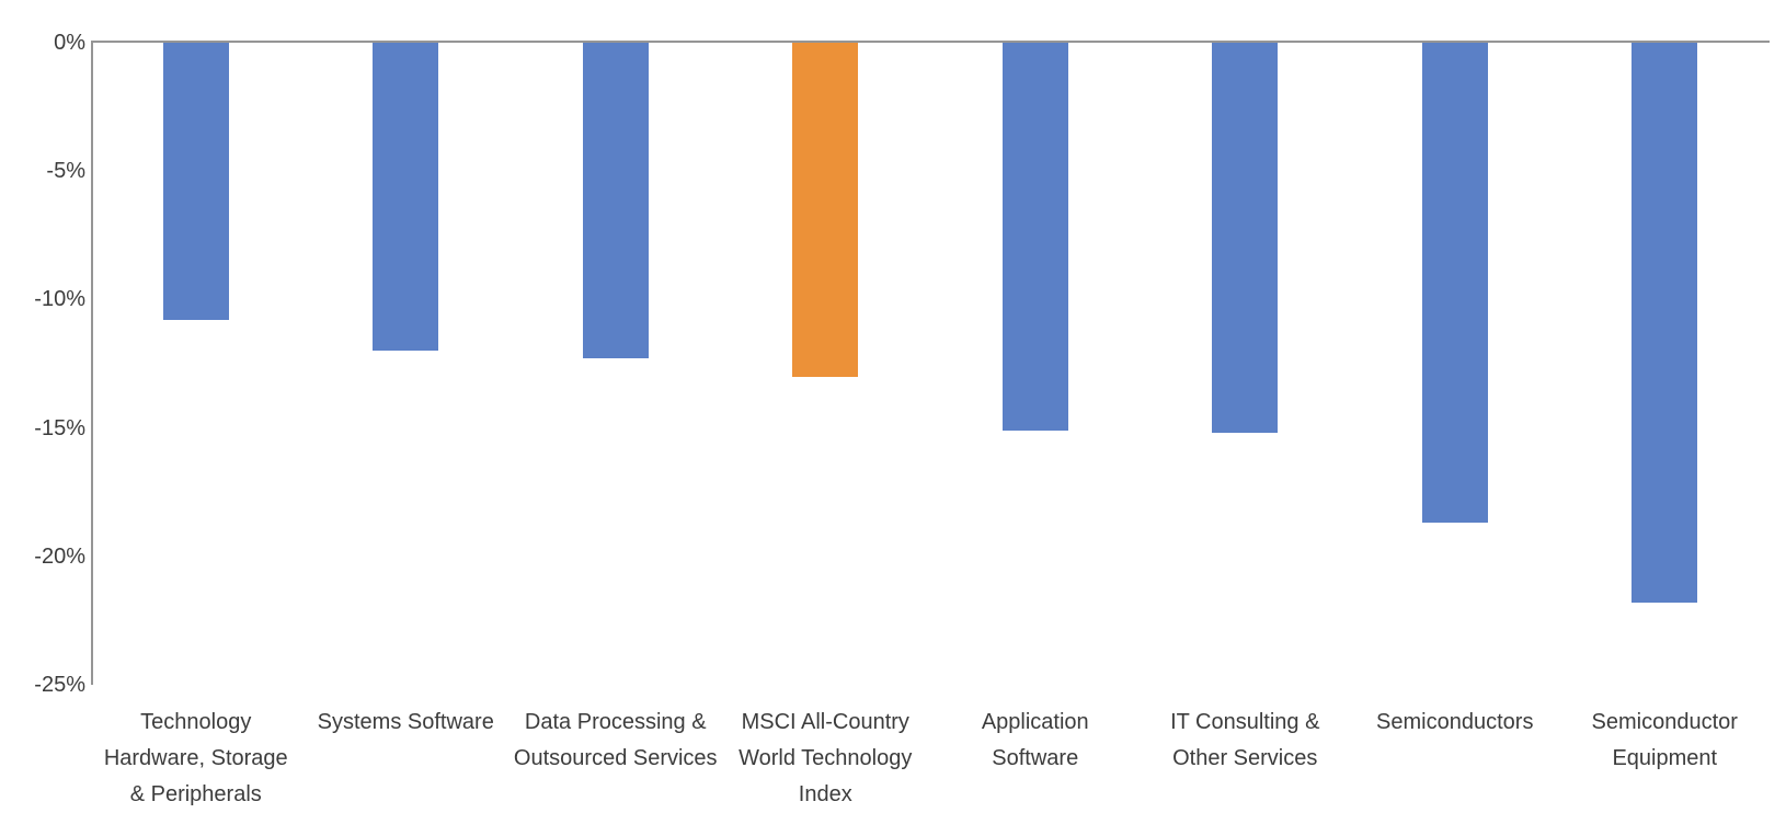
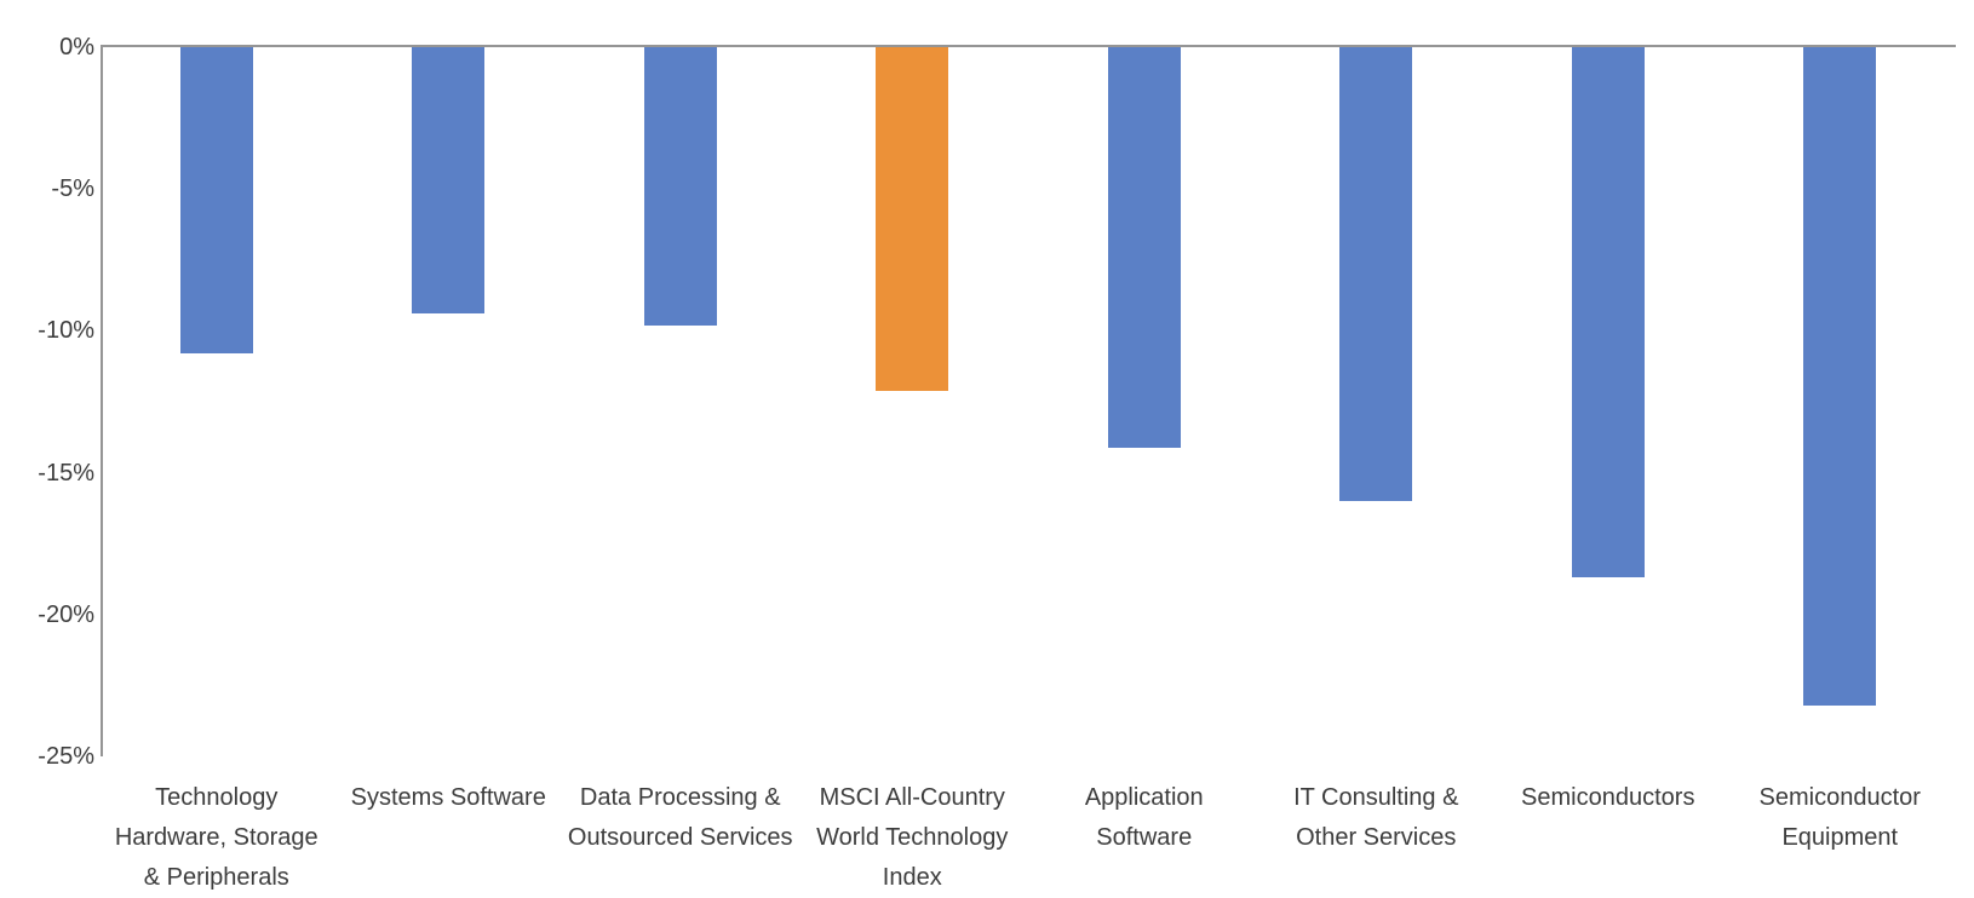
Systems Software: -12.0% -> -9.4%
Data Processing & Outsourced Services: -12.3% -> -9.8%
MSCI All-Country World Technology Index: -13.0% -> -12.1%
Application Software: -15.1% -> -14.1%
IT Consulting & Other Services: -15.2% -> -16.0%
Semiconductor Equipment: -21.8% -> -23.2%
